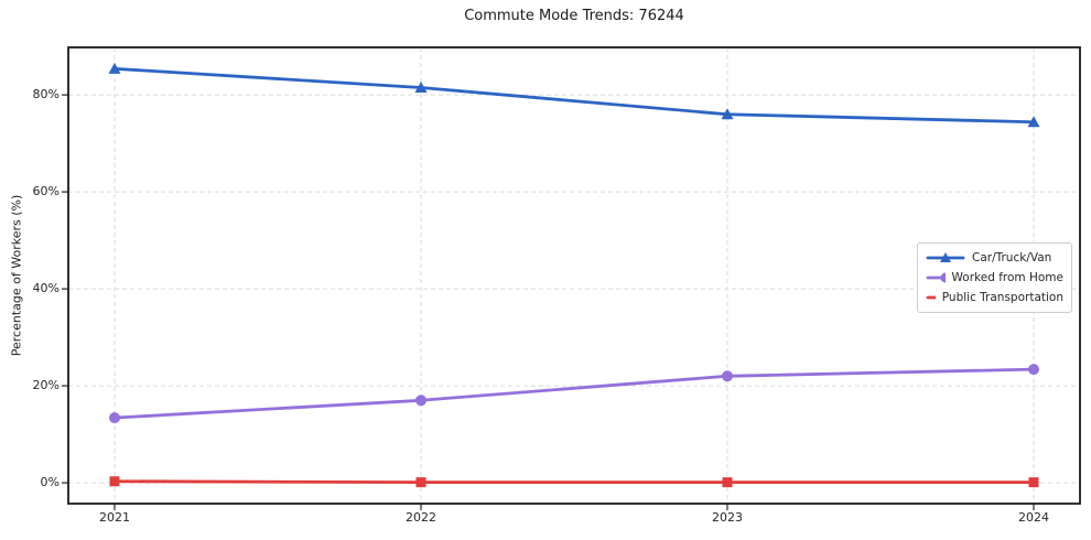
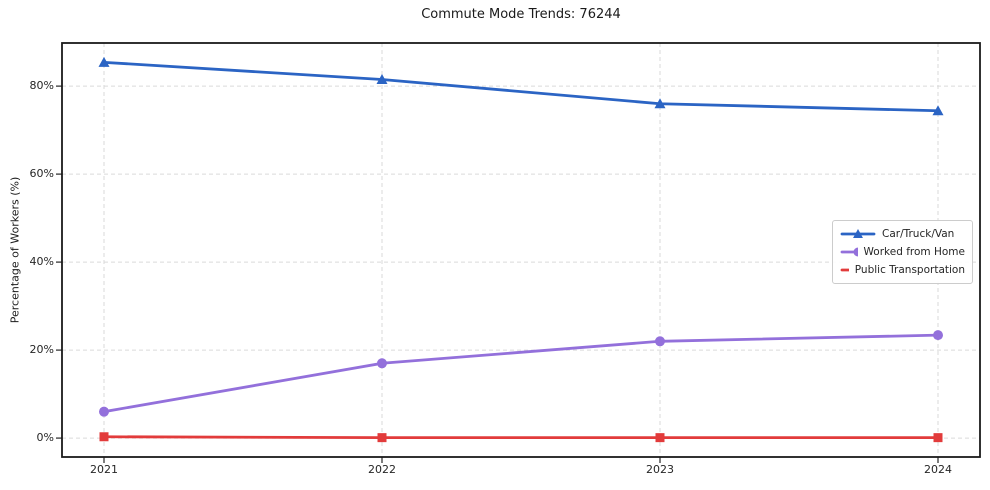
Worked from Home/2021: 13% -> 6%
